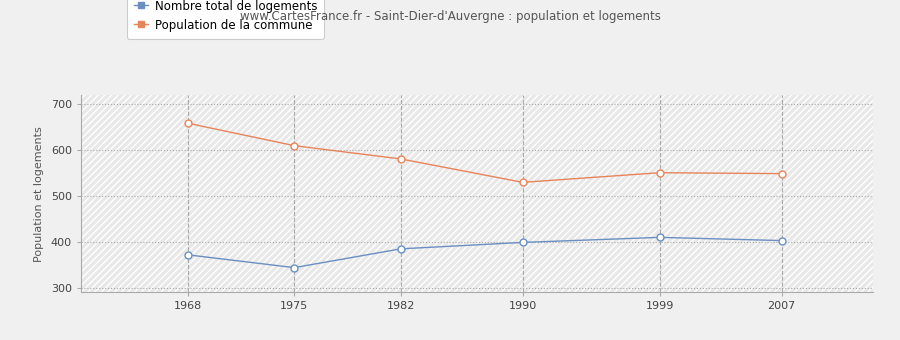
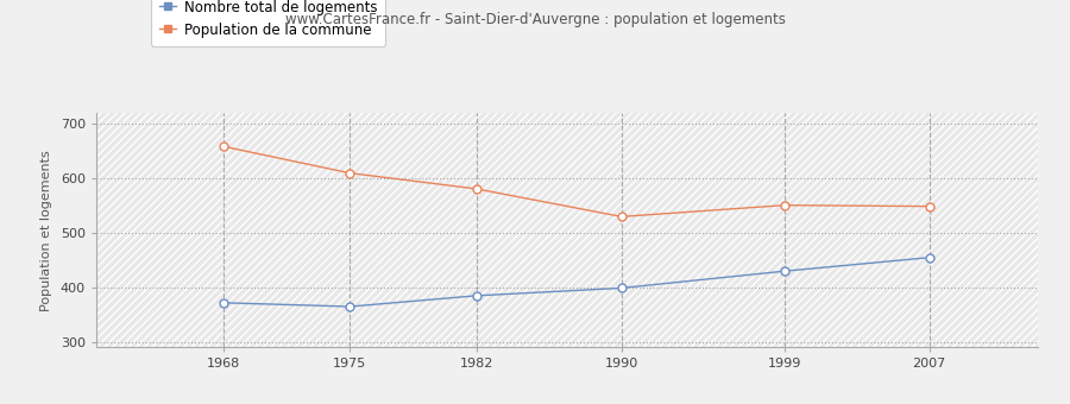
Nombre total de logements/1975: 344 -> 365
Nombre total de logements/1999: 410 -> 430
Nombre total de logements/2007: 403 -> 455
